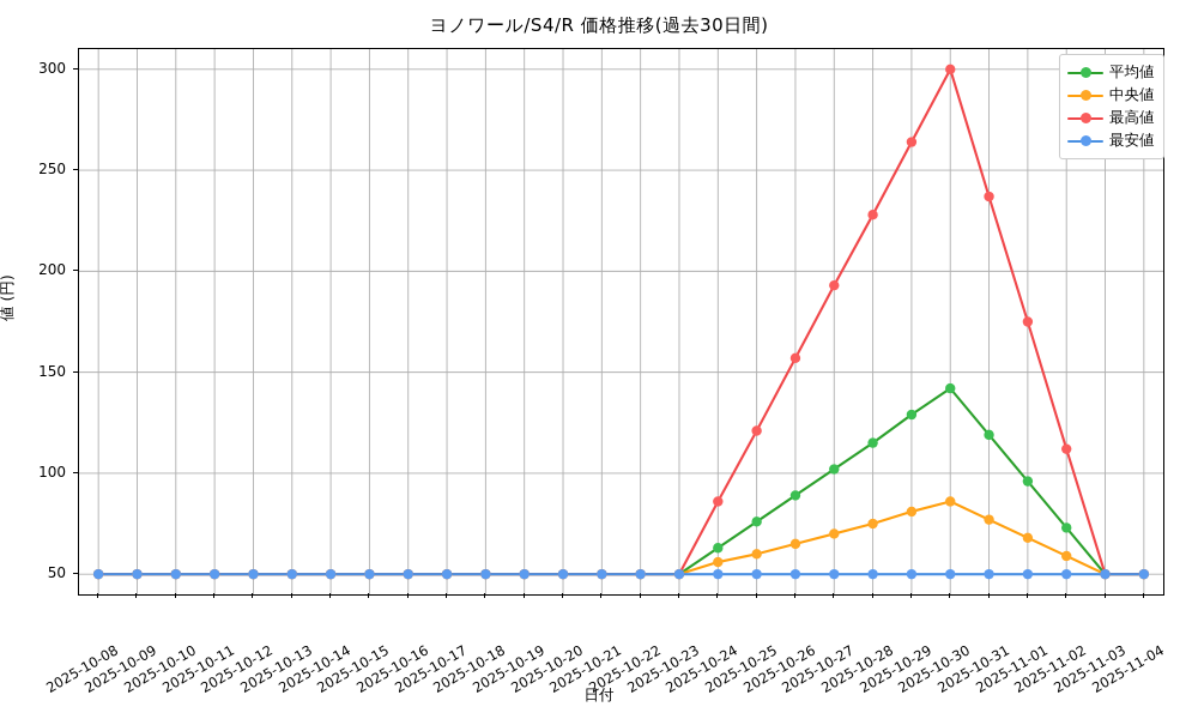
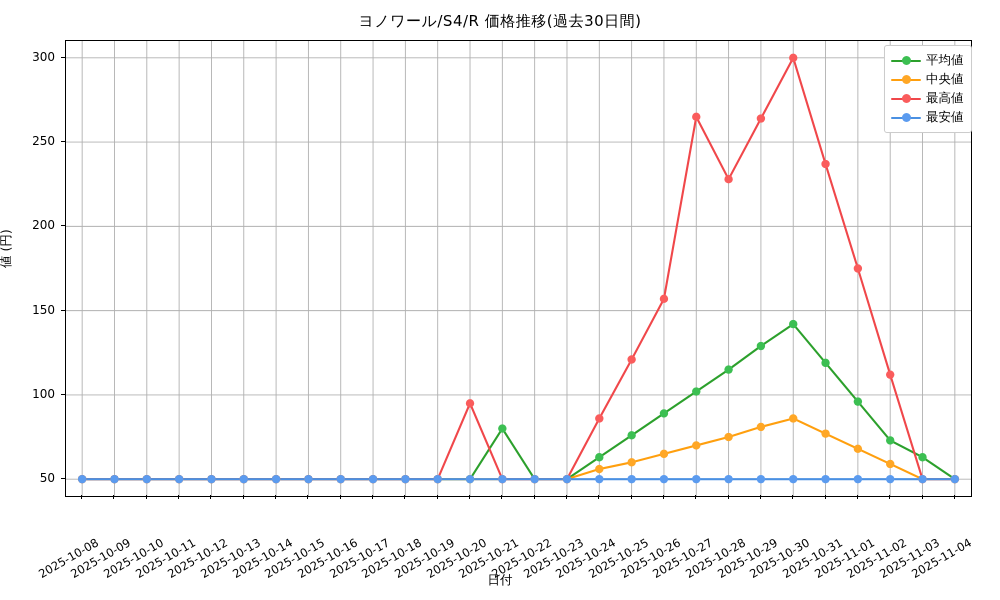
最高値/2025-10-20: 50 -> 95
平均値/2025-10-21: 50 -> 80
最高値/2025-10-27: 193 -> 265
平均値/2025-11-03: 50 -> 63
